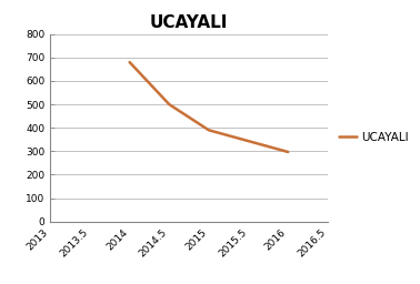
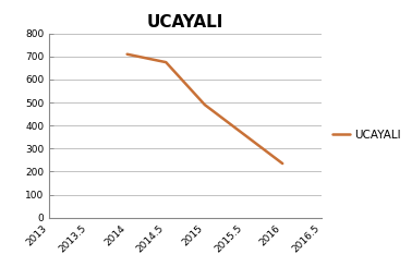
2014: 680 -> 710
2014.5: 500 -> 675
2015: 390 -> 490
2016: 297 -> 235
